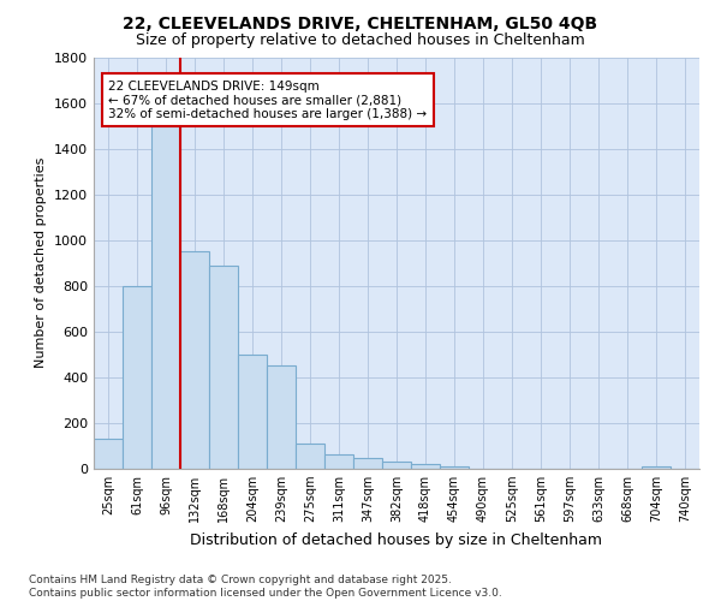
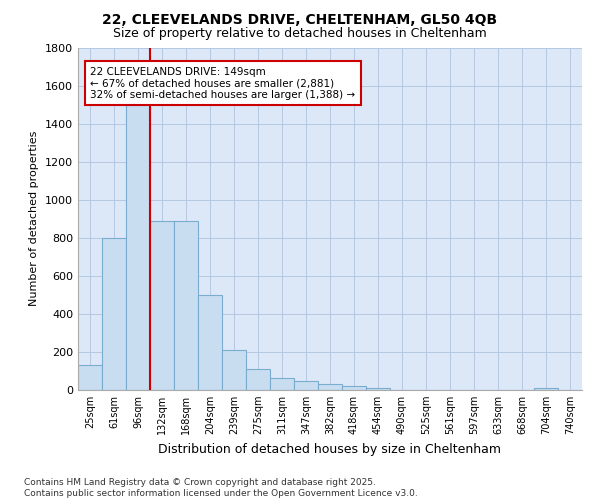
132sqm: 950 -> 890
239sqm: 450 -> 210
